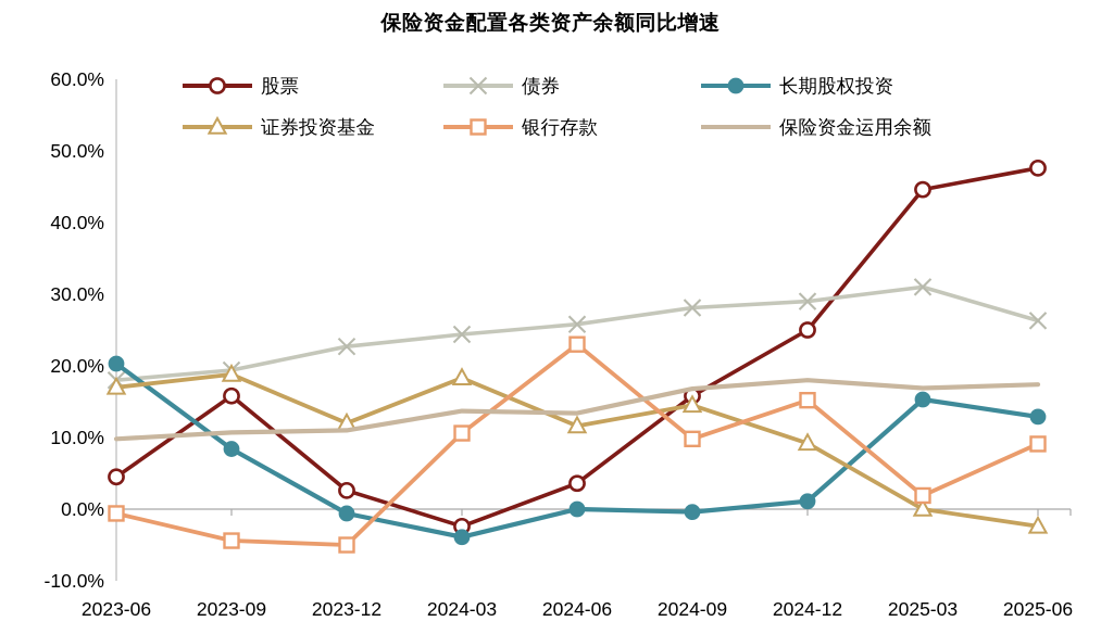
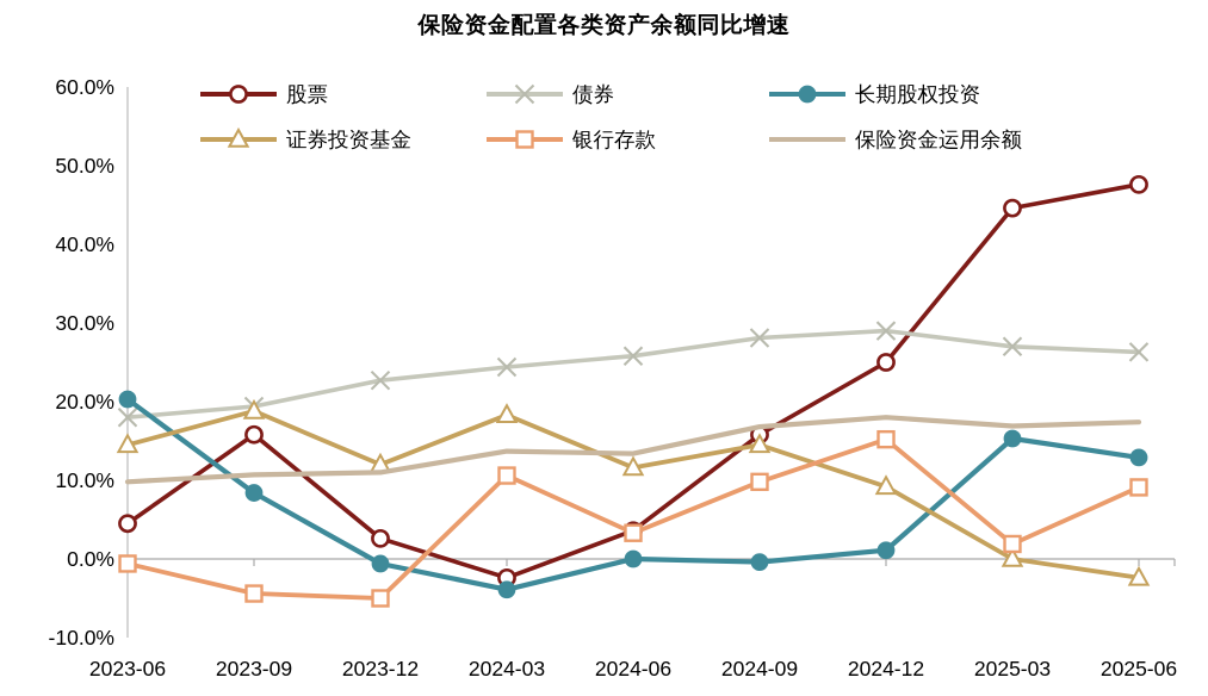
证券投资基金/2023-06: 17% -> 14%
银行存款/2024-06: 23% -> 3%
债券/2025-03: 31% -> 27%
